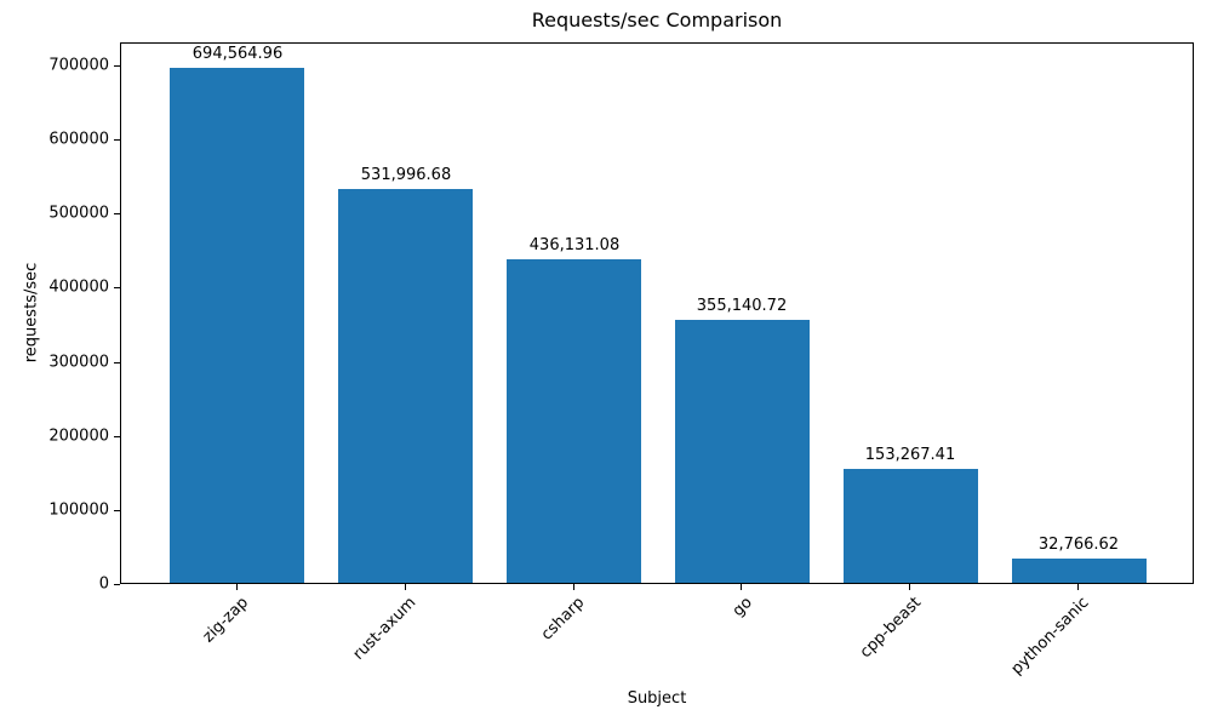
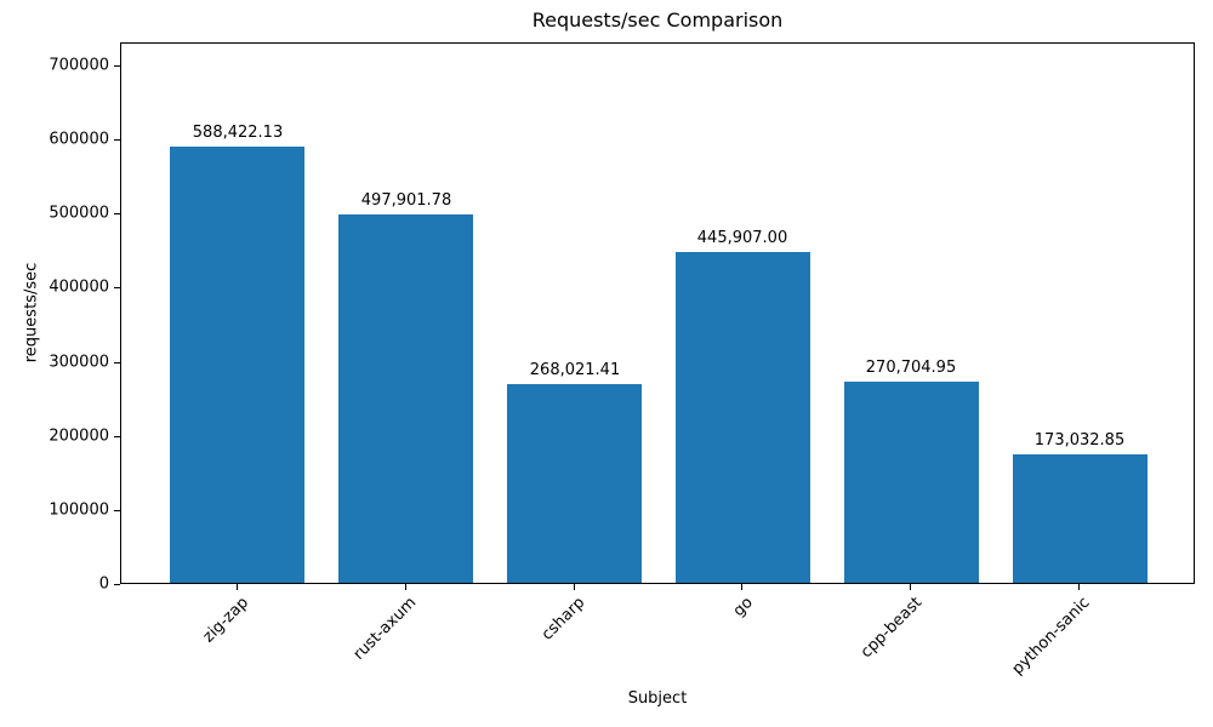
zig-zap: 694,564.96 -> 588,422.13
rust-axum: 531,996.68 -> 497,901.78
csharp: 436,131.08 -> 268,021.41
go: 355,140.72 -> 445,907.00
cpp-beast: 153,267.41 -> 270,704.95
python-sanic: 32,766.62 -> 173,032.85
